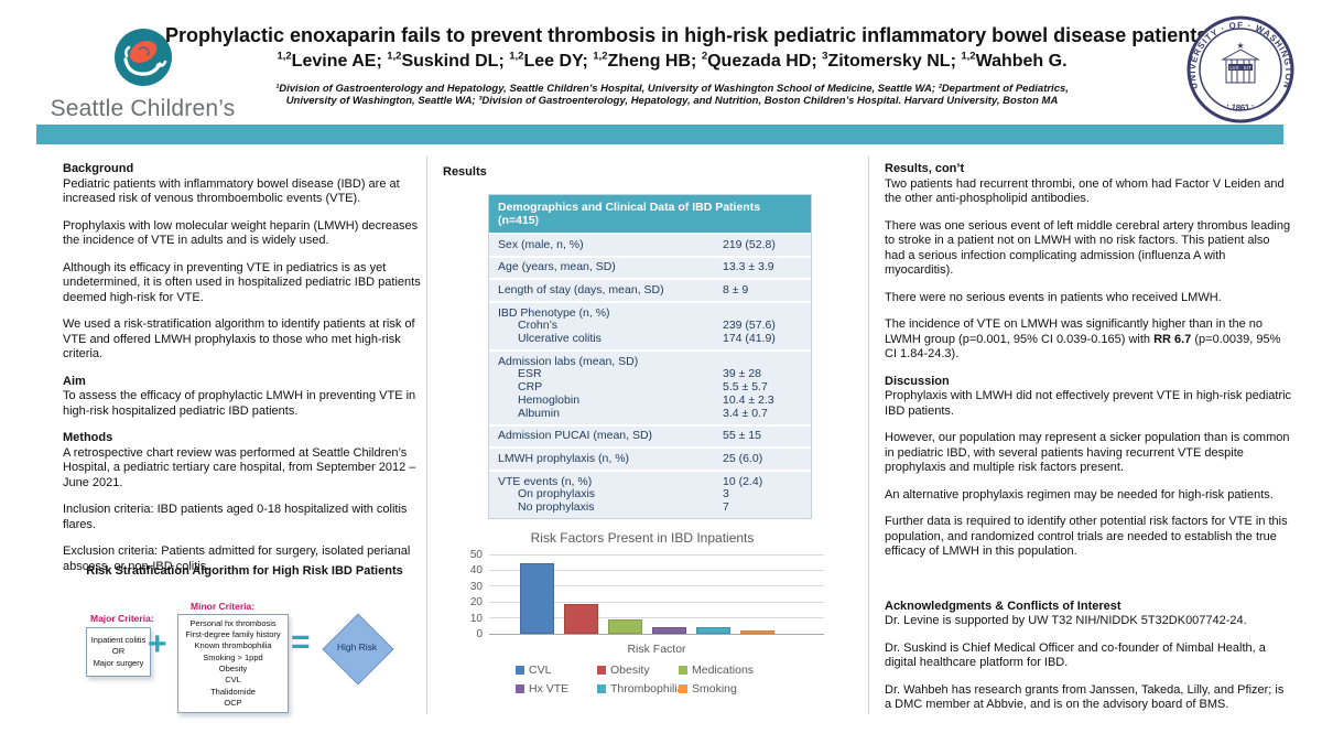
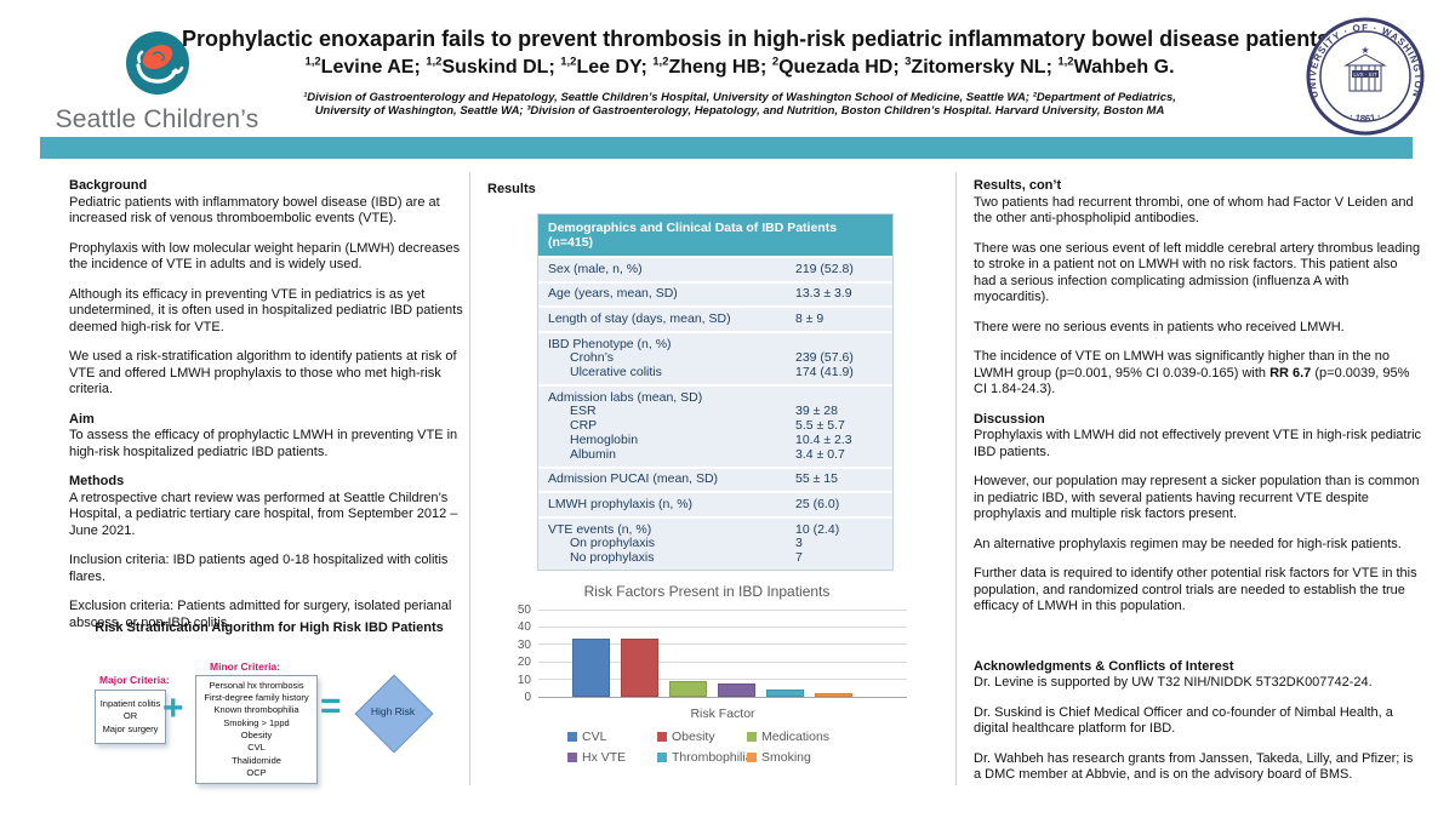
CVL: 45 -> 34
Obesity: 19 -> 34
Hx VTE: 4 -> 8
